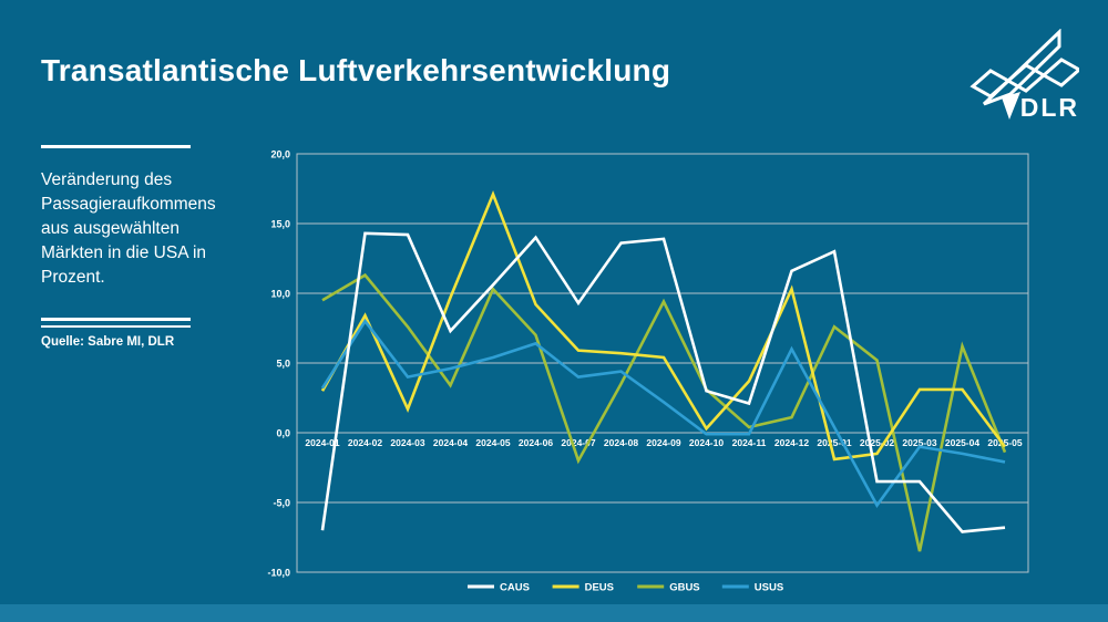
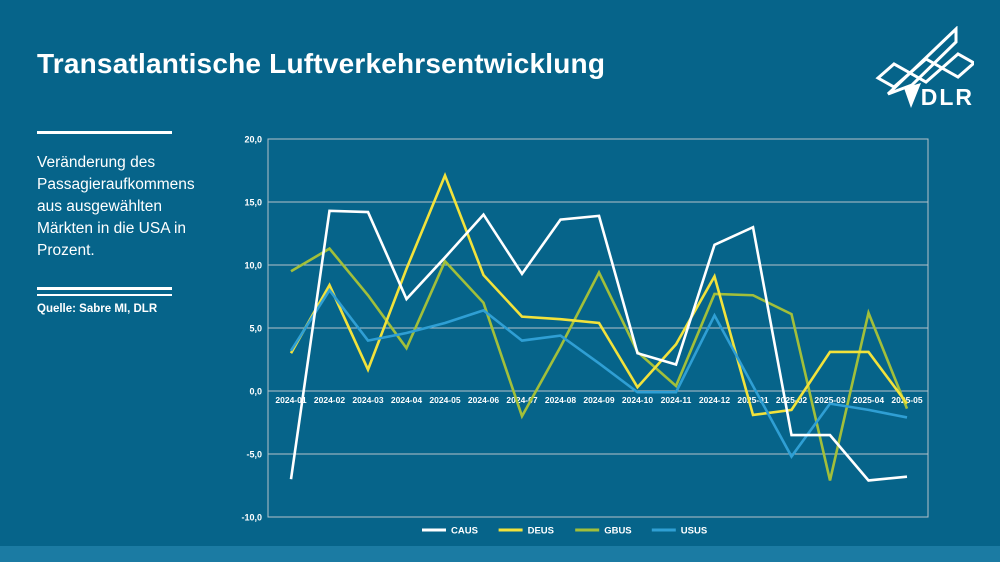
DEUS/2024-12: 10,3 -> 9,1
GBUS/2024-12: 1,1 -> 7,7
GBUS/2025-02: 5,2 -> 6,1
GBUS/2025-03: -8,5 -> -7,1
